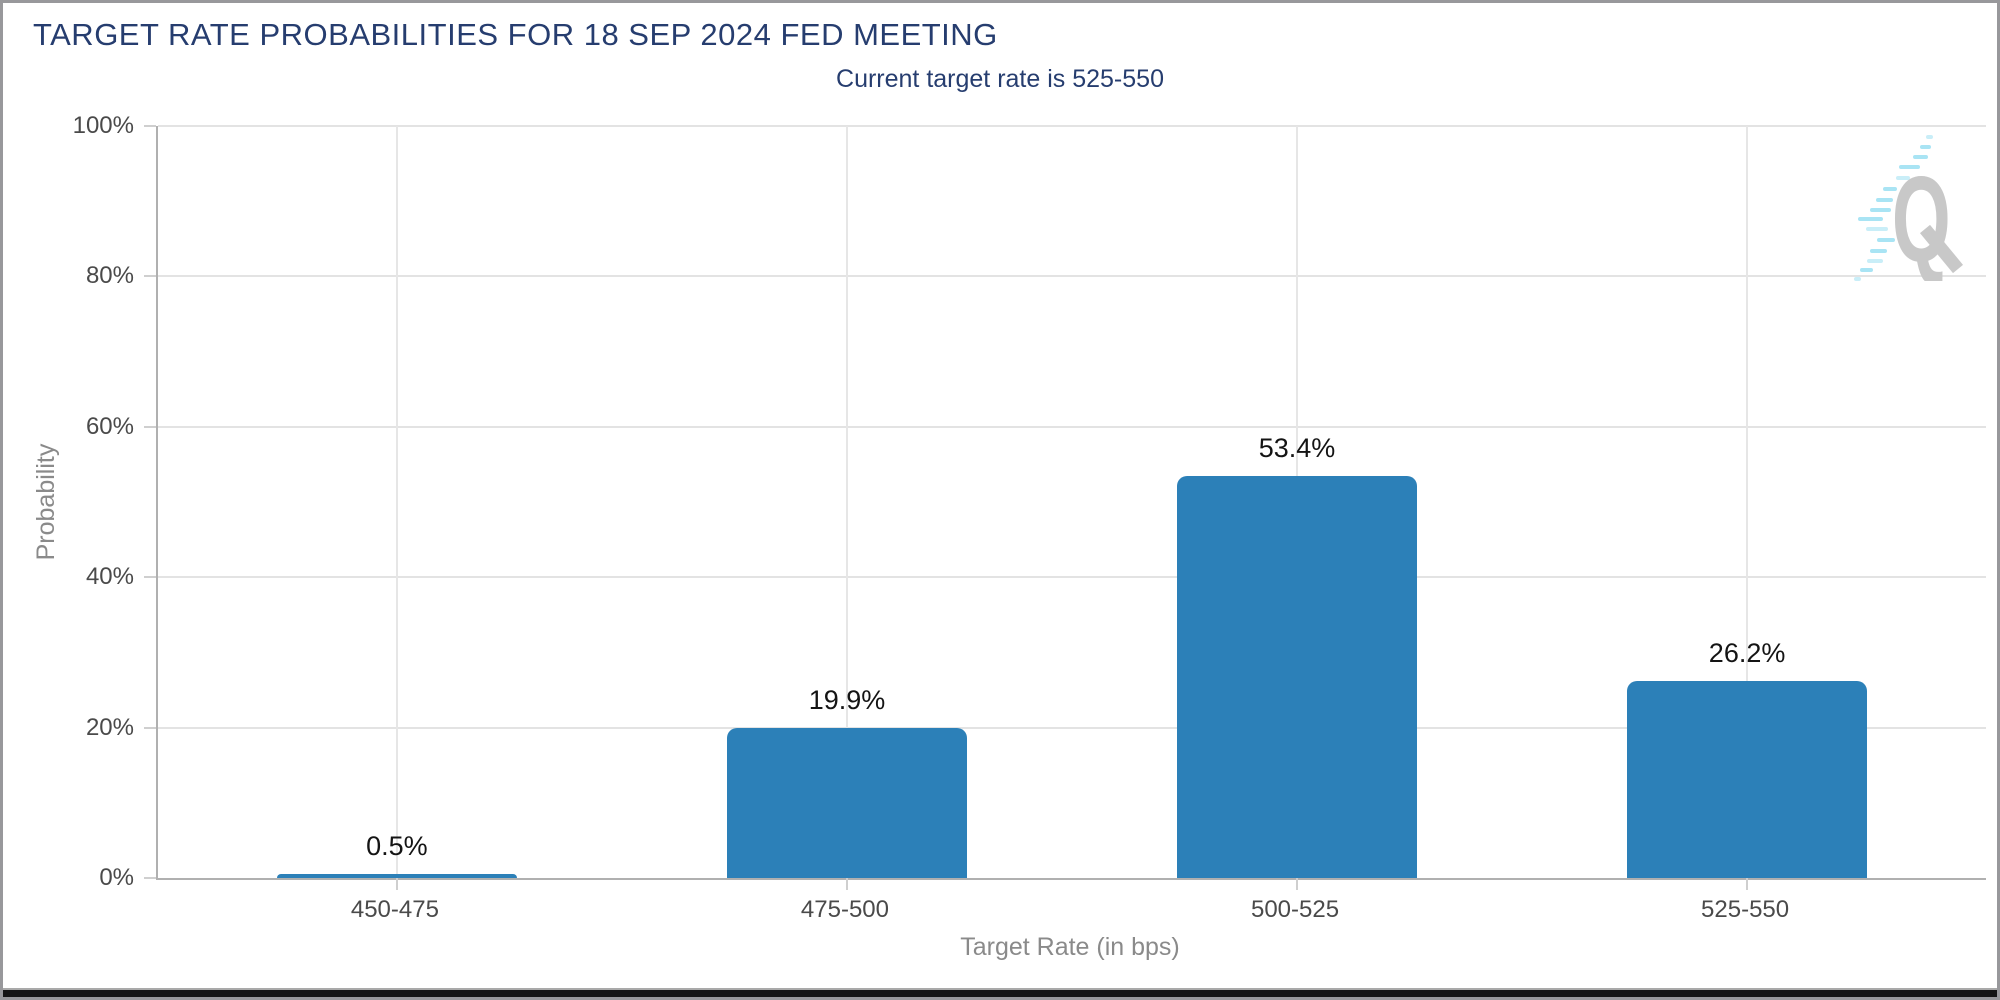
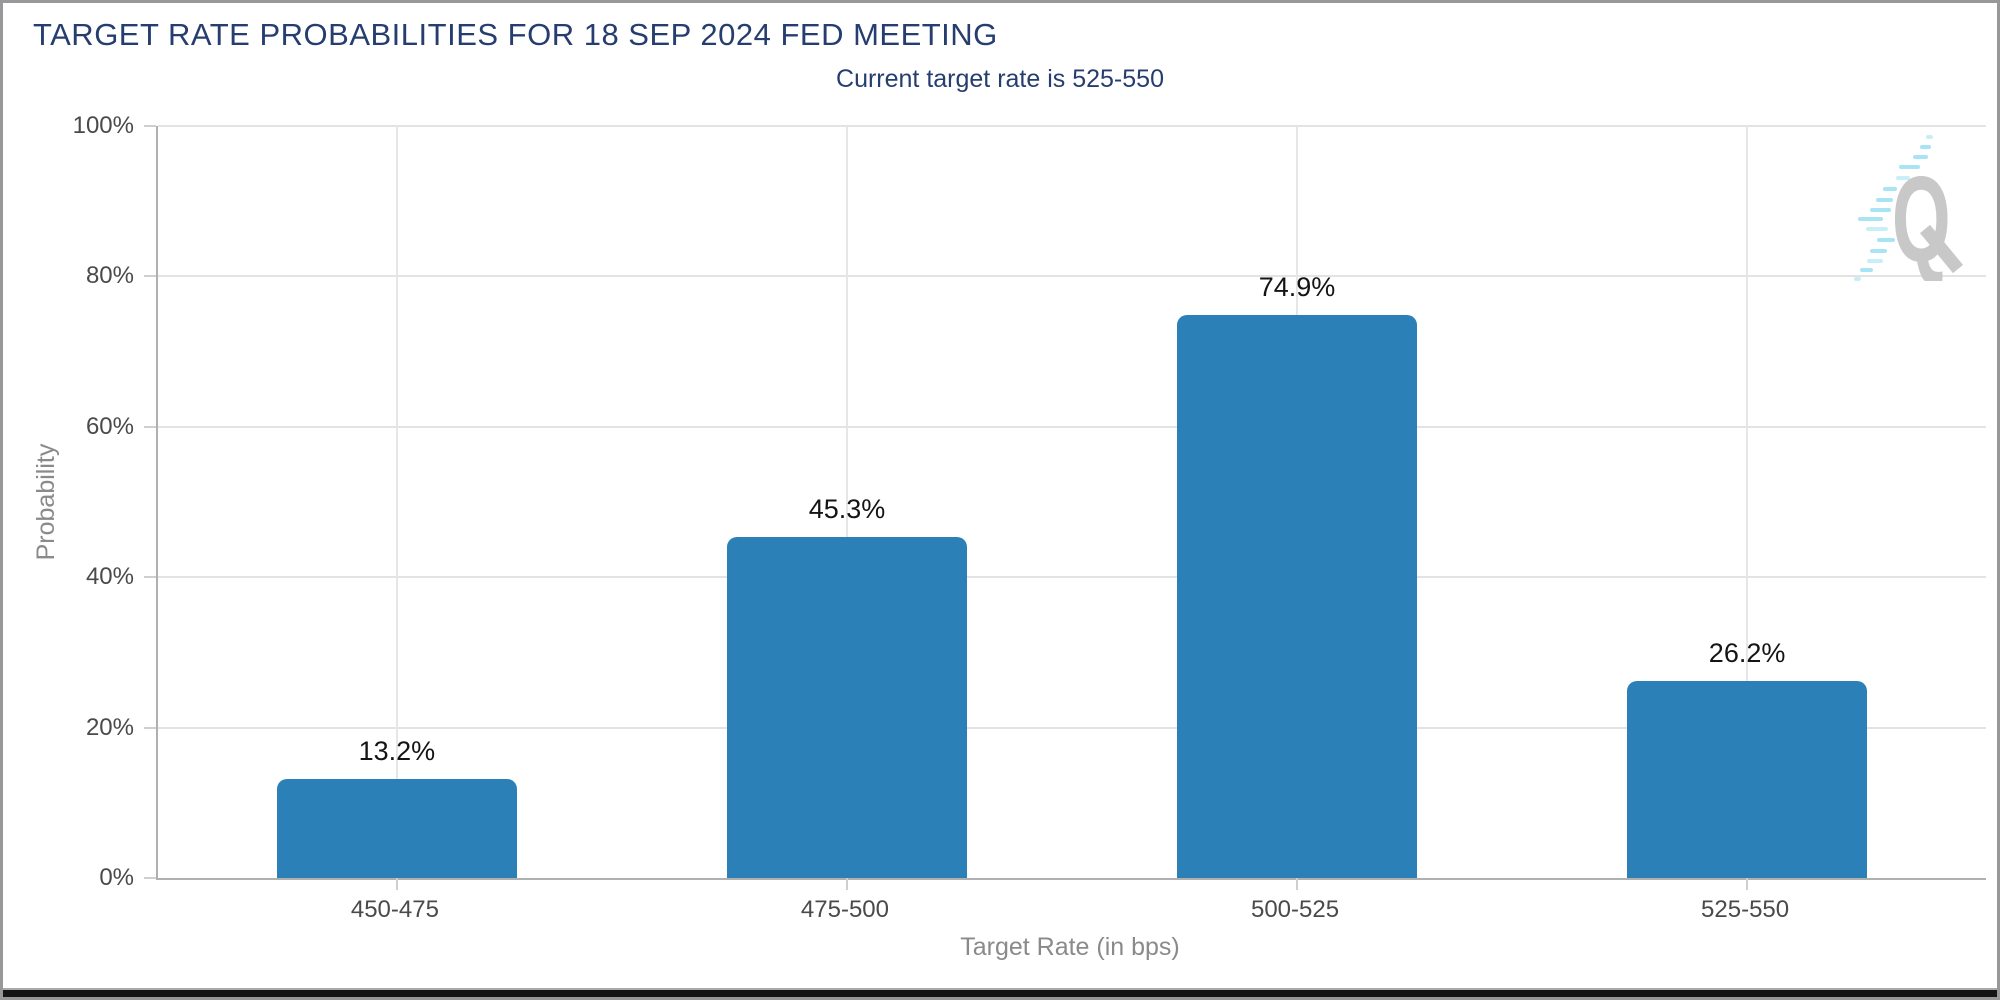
450-475: 0.5% -> 13.2%
475-500: 19.9% -> 45.3%
500-525: 53.4% -> 74.9%
